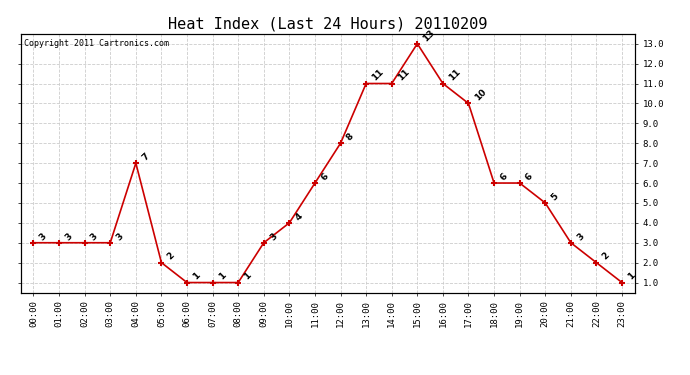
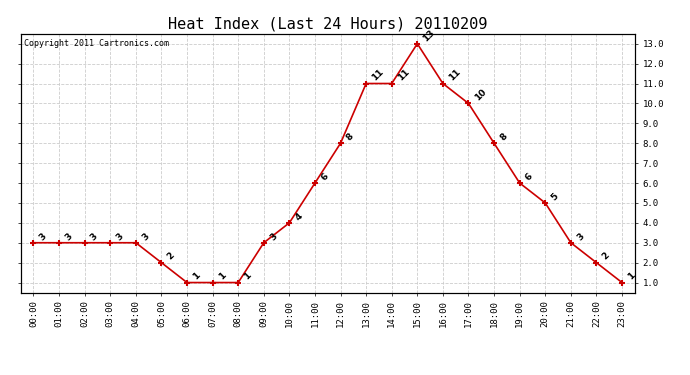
04:00: 7 -> 3
18:00: 6 -> 8
